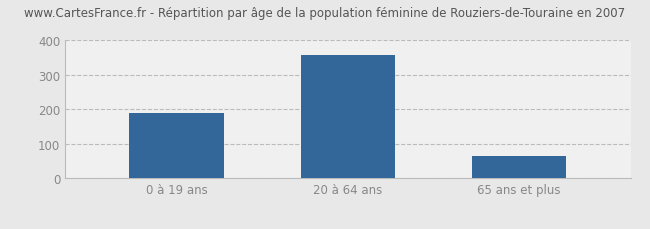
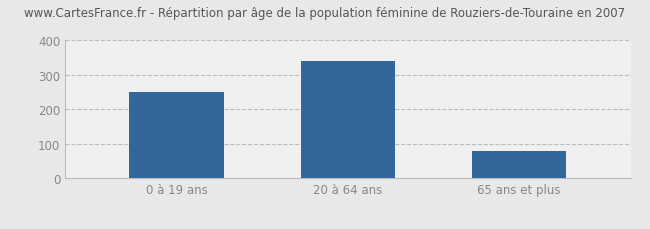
0 à 19 ans: 190 -> 250
20 à 64 ans: 357 -> 340
65 ans et plus: 65 -> 80
